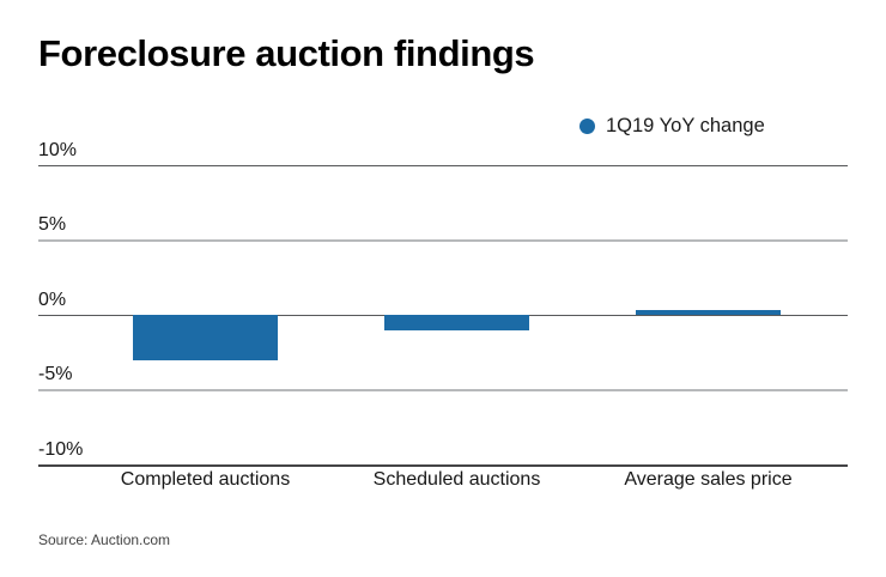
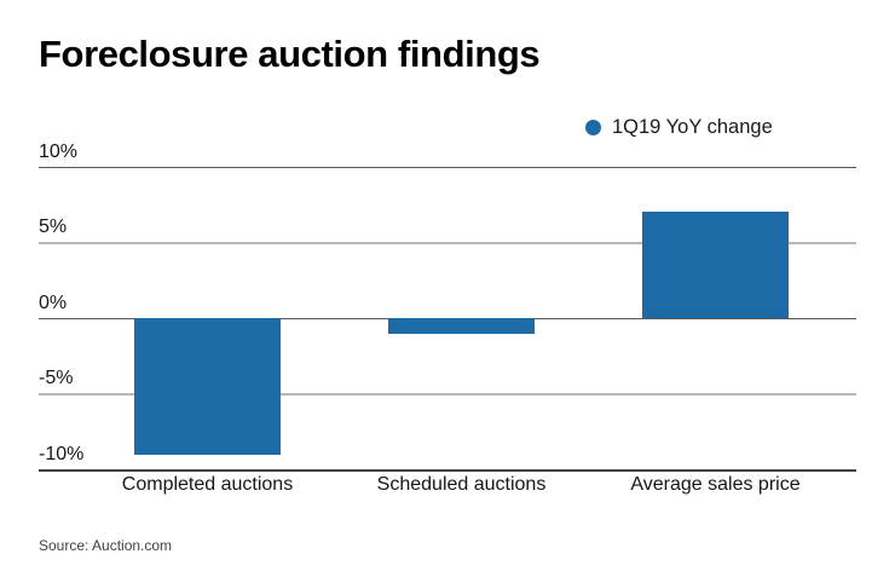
Completed auctions: -3.1% -> -9.1%
Average sales price: 0.3% -> 7.0%
